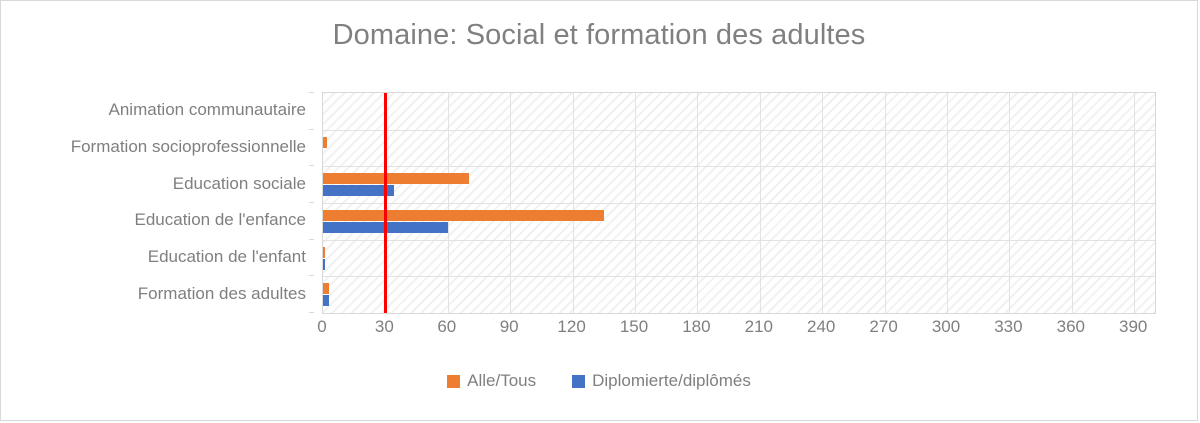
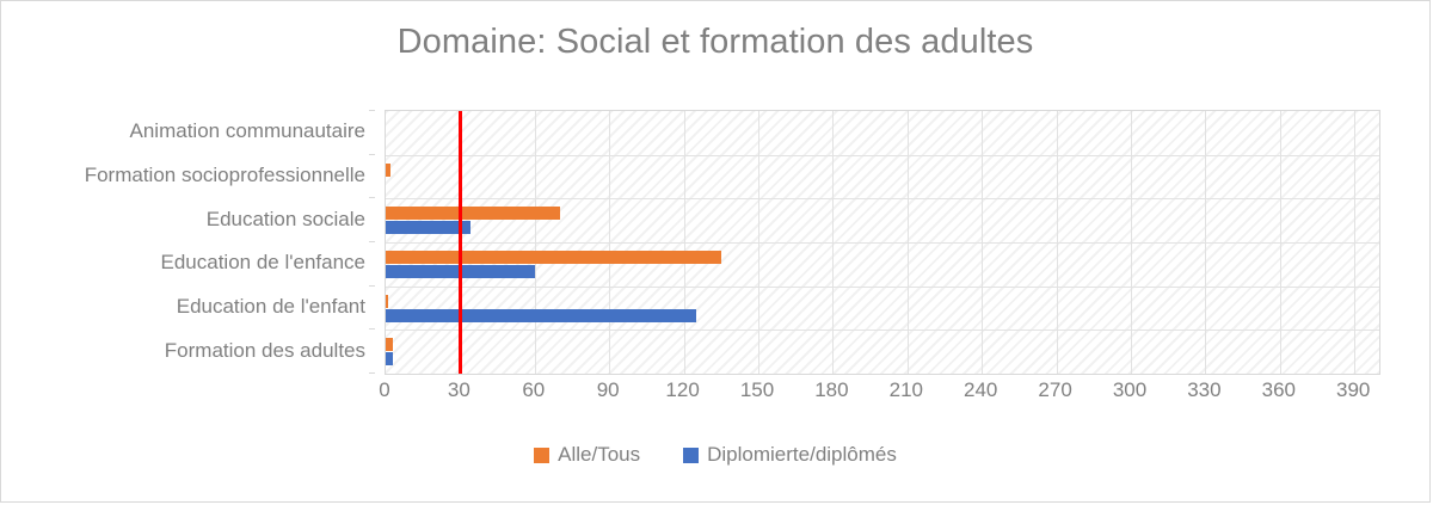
Diplomierte/diplômés/Education de l'enfant: 1 -> 125
